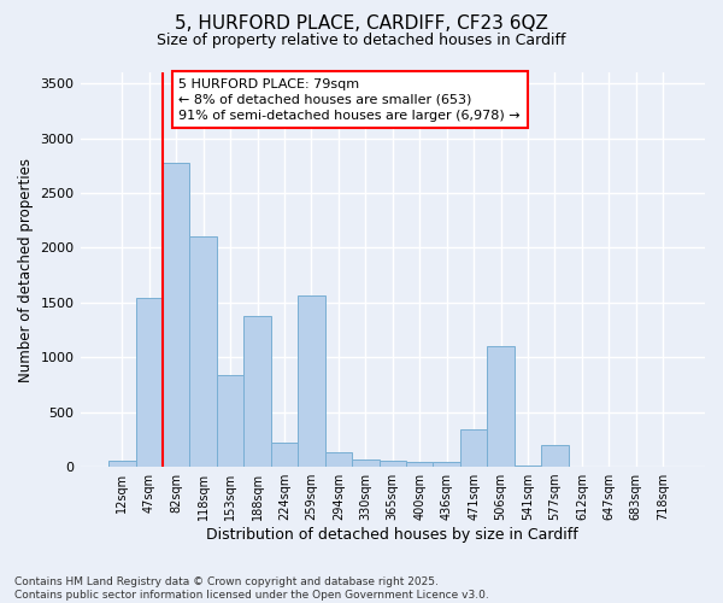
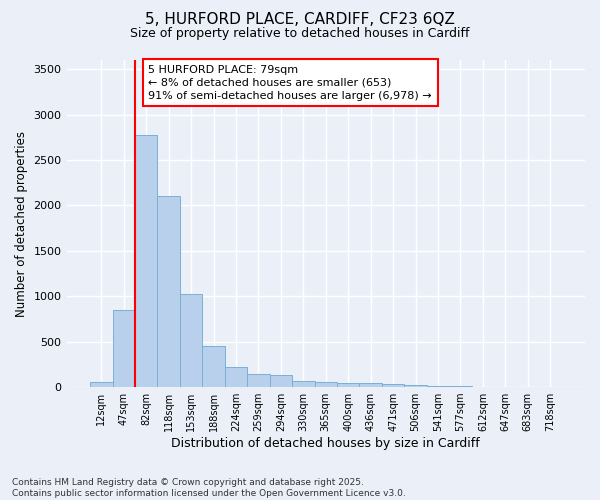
47sqm: 1540 -> 850
153sqm: 840 -> 1030
188sqm: 1380 -> 460
259sqm: 1560 -> 140
471sqm: 340 -> 30
506sqm: 1100 -> 20
577sqm: 200 -> 10
